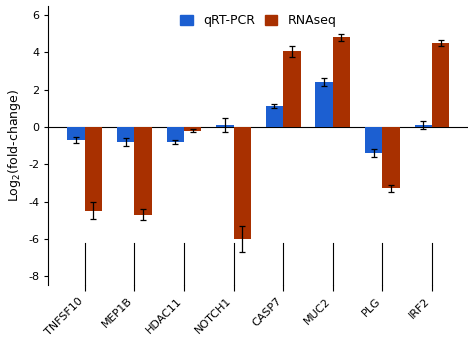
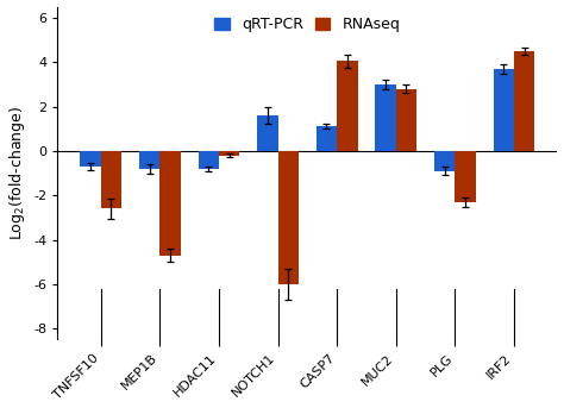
RNAseq/TNFSF10: -4.5 -> -2.6
qRT-PCR/NOTCH1: 0.1 -> 1.6
qRT-PCR/MUC2: 2.4 -> 3.0
RNAseq/MUC2: 4.8 -> 2.8
qRT-PCR/PLG: -1.4 -> -0.9
RNAseq/PLG: -3.3 -> -2.3
qRT-PCR/IRF2: 0.1 -> 3.7
